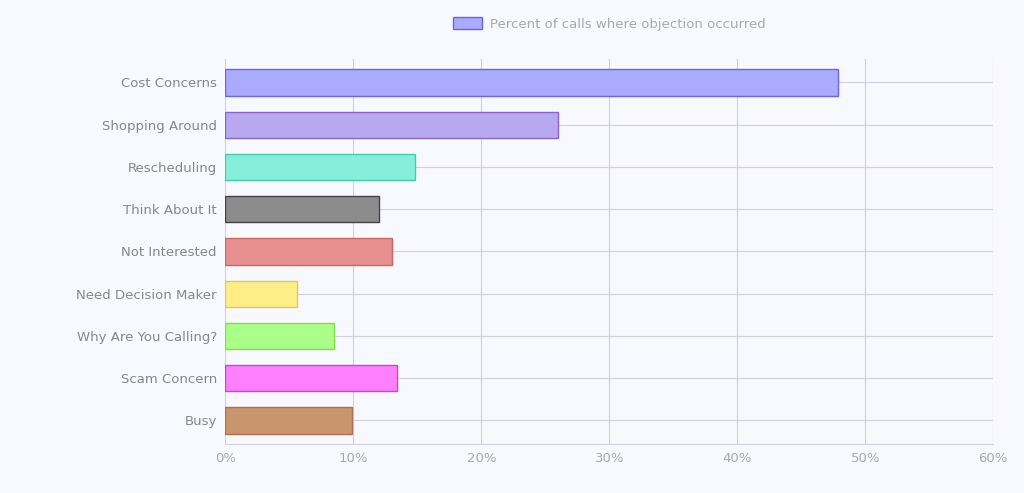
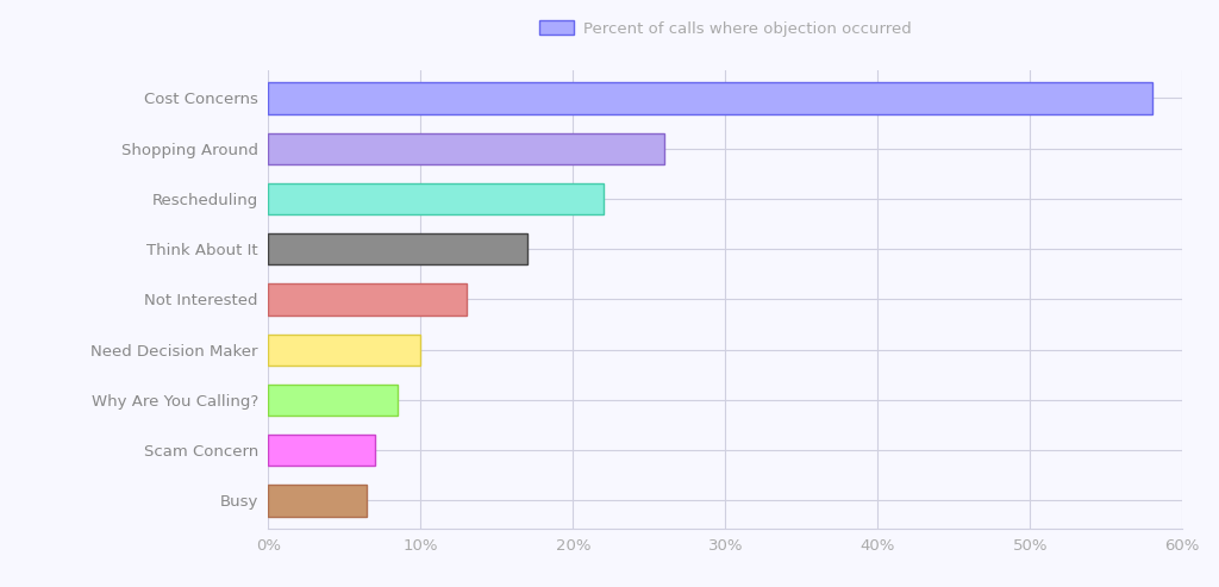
Cost Concerns: 47.9% -> 58.0%
Rescheduling: 14.8% -> 22.0%
Think About It: 12.0% -> 17.0%
Need Decision Maker: 5.6% -> 10.0%
Scam Concern: 13.4% -> 7.0%
Busy: 9.9% -> 6.5%
